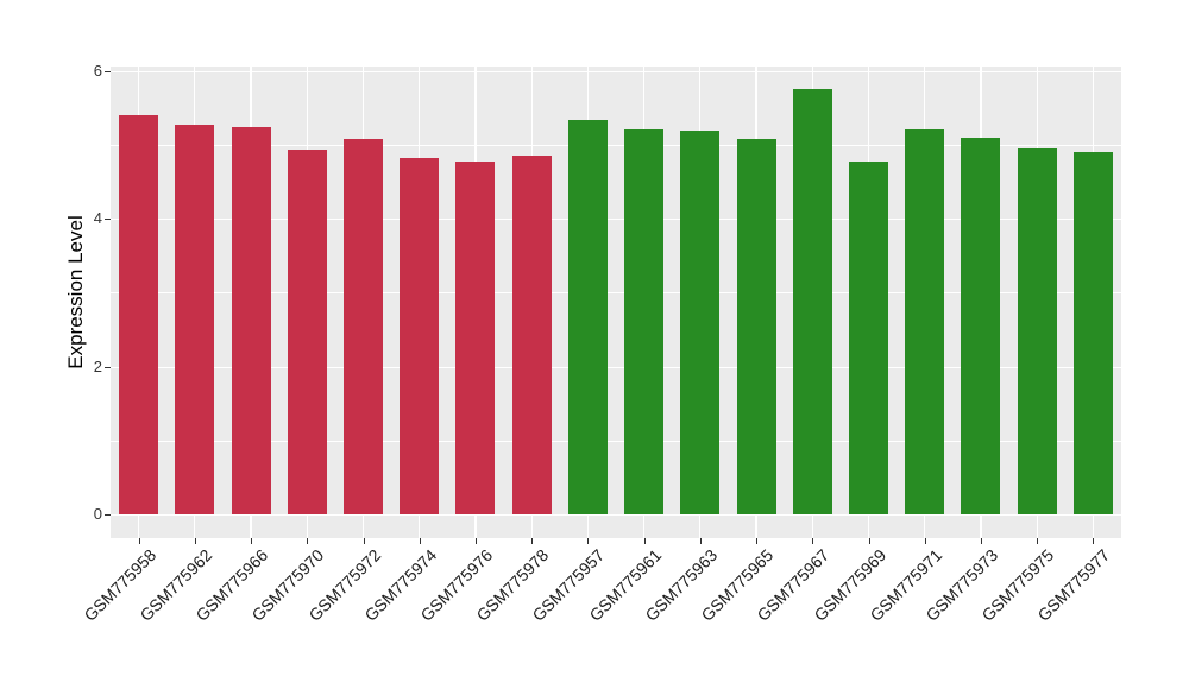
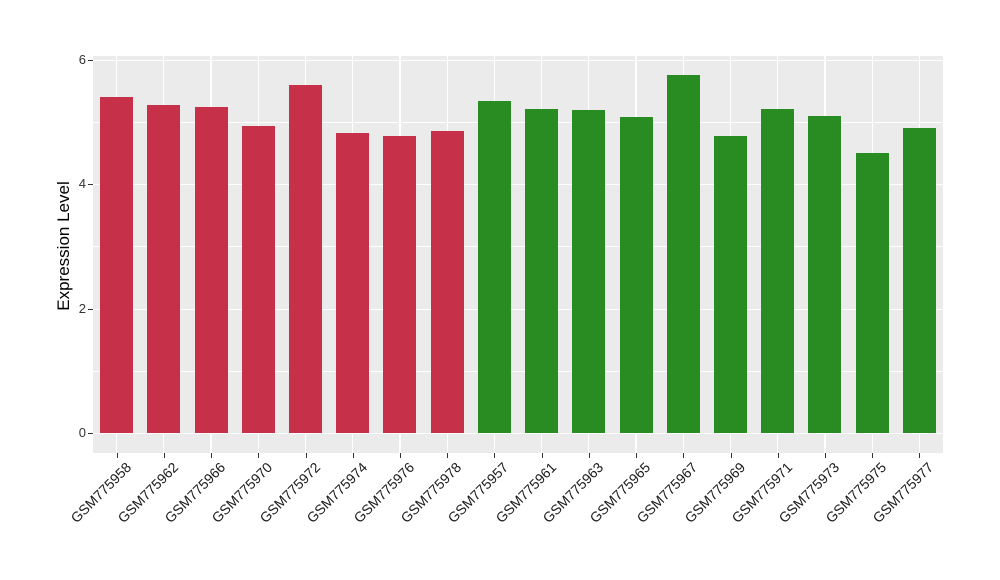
GSM775972: 5.1 -> 5.6
GSM775975: 5.0 -> 4.5
